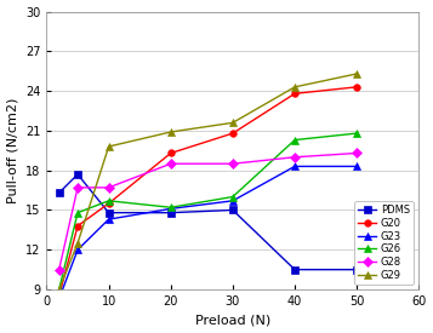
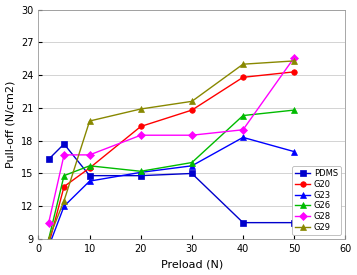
G29/40: 24.3 -> 25.0
G23/50: 18.3 -> 17.0
G28/50: 19.3 -> 25.6
